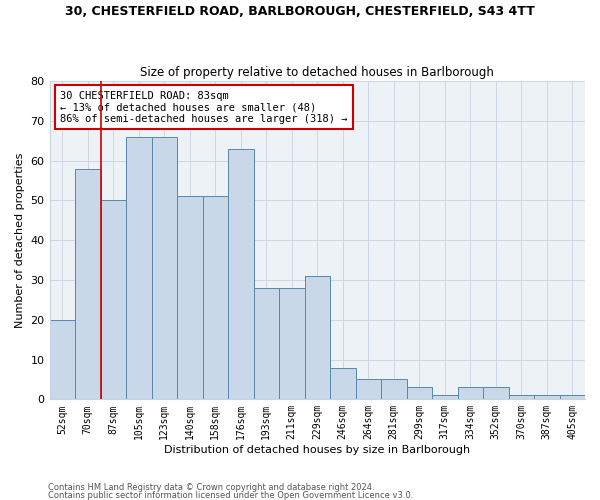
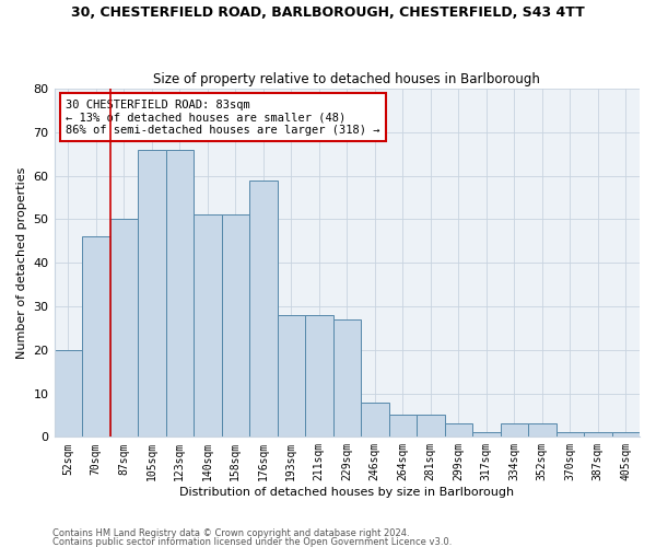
70sqm: 58 -> 46
176sqm: 63 -> 59
229sqm: 31 -> 27
